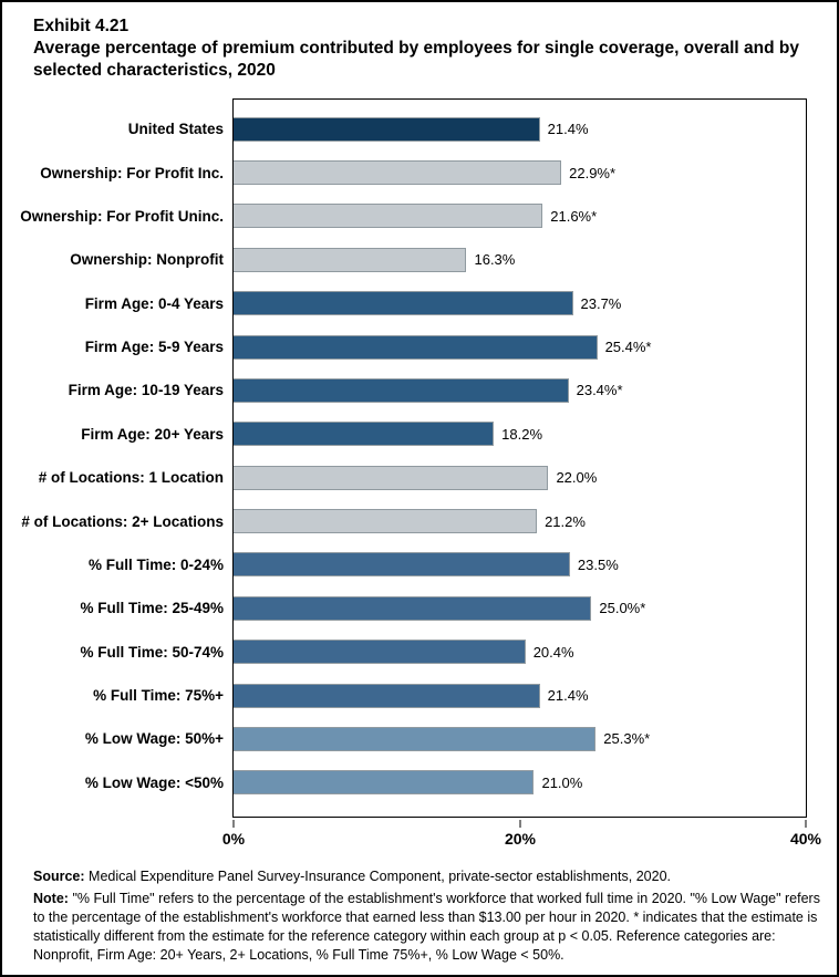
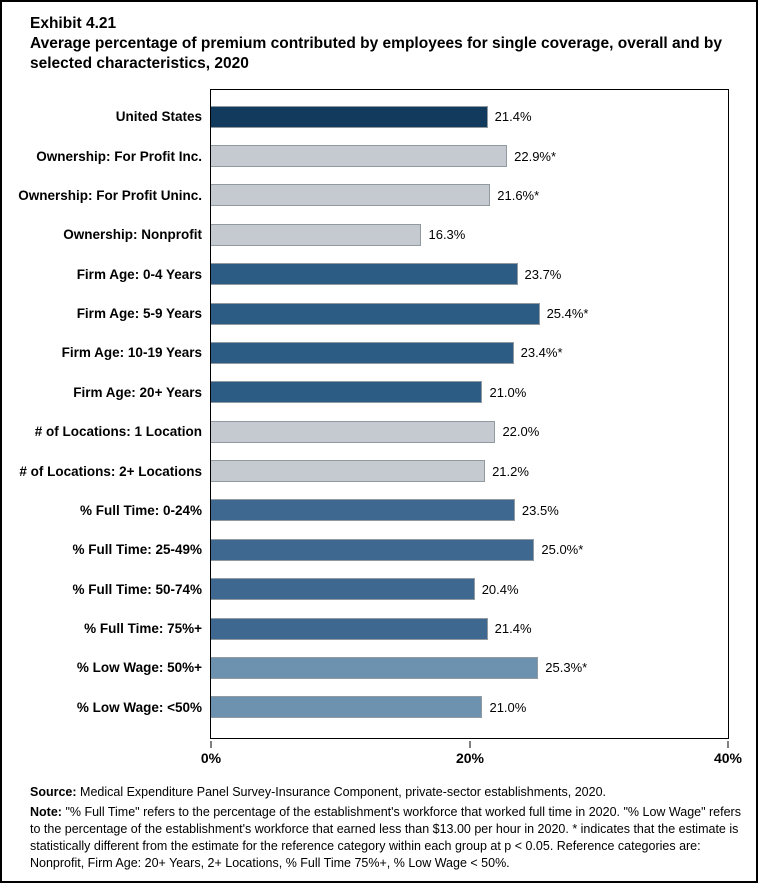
Firm Age: 20+ Years: 18.2% -> 21.0%
